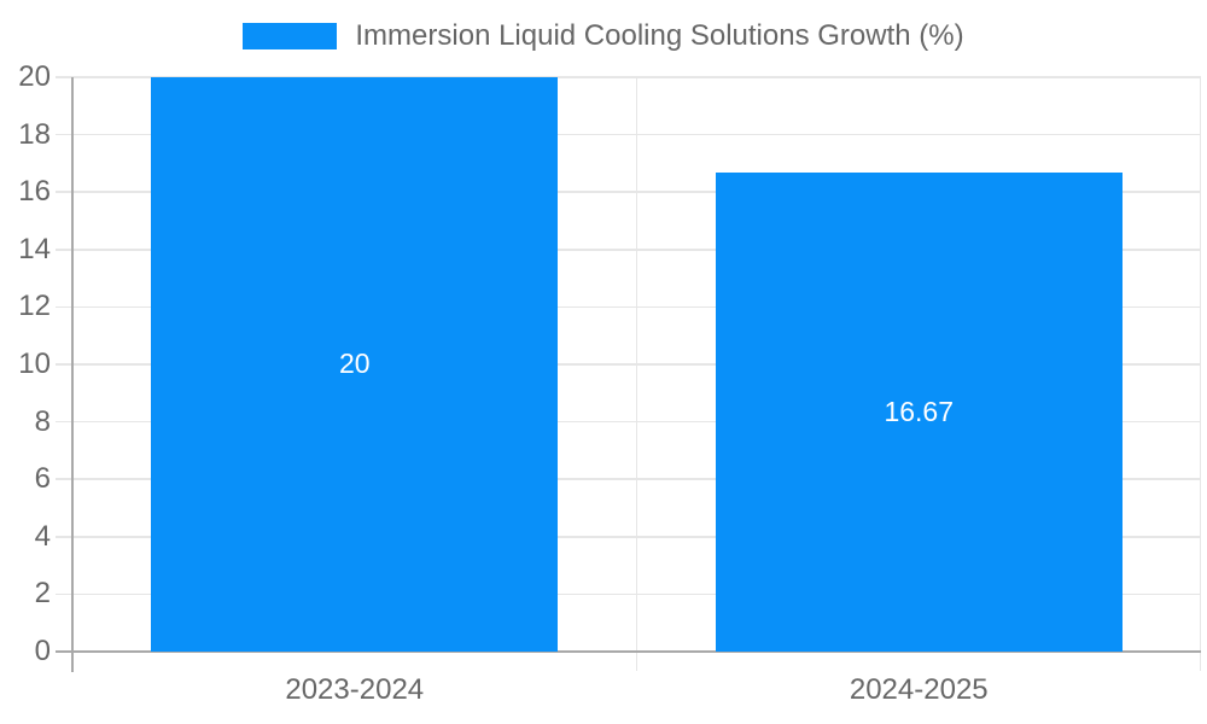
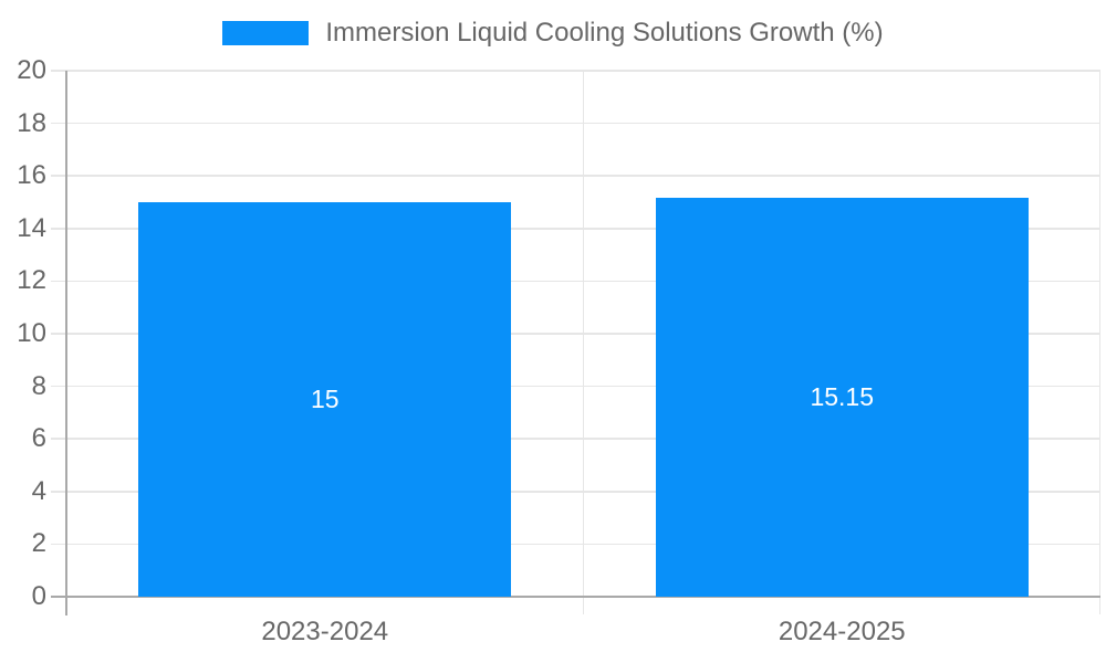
2023-2024: 20 -> 15
2024-2025: 16.67 -> 15.15
